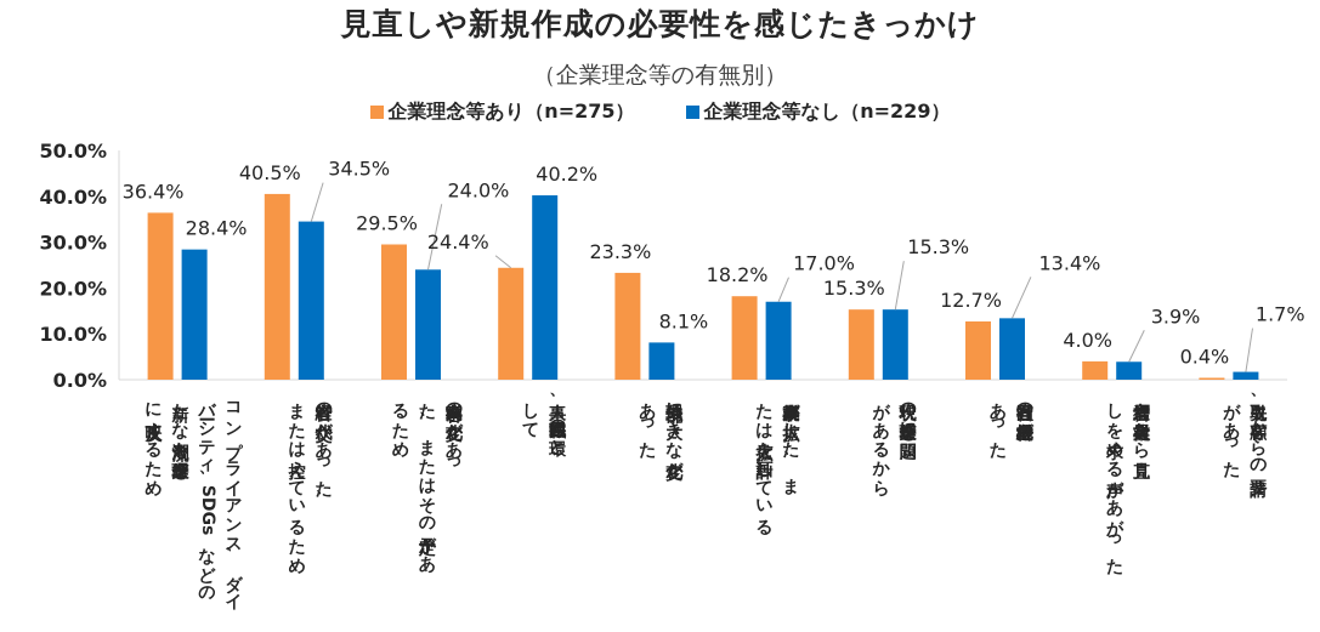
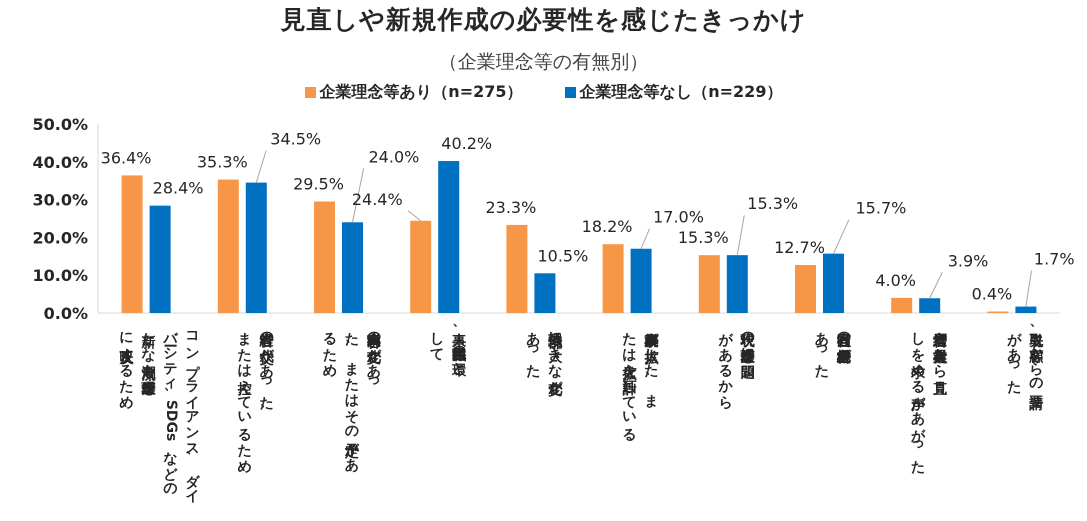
企業理念等あり（n=275）/経営者の交代があった、または控えているため: 40.5% -> 35.3%
企業理念等なし（n=229）/外部環境に大きな変化があった: 8.1% -> 10.5%
企業理念等なし（n=229）/当社固有の経営危機があった: 13.4% -> 15.7%
